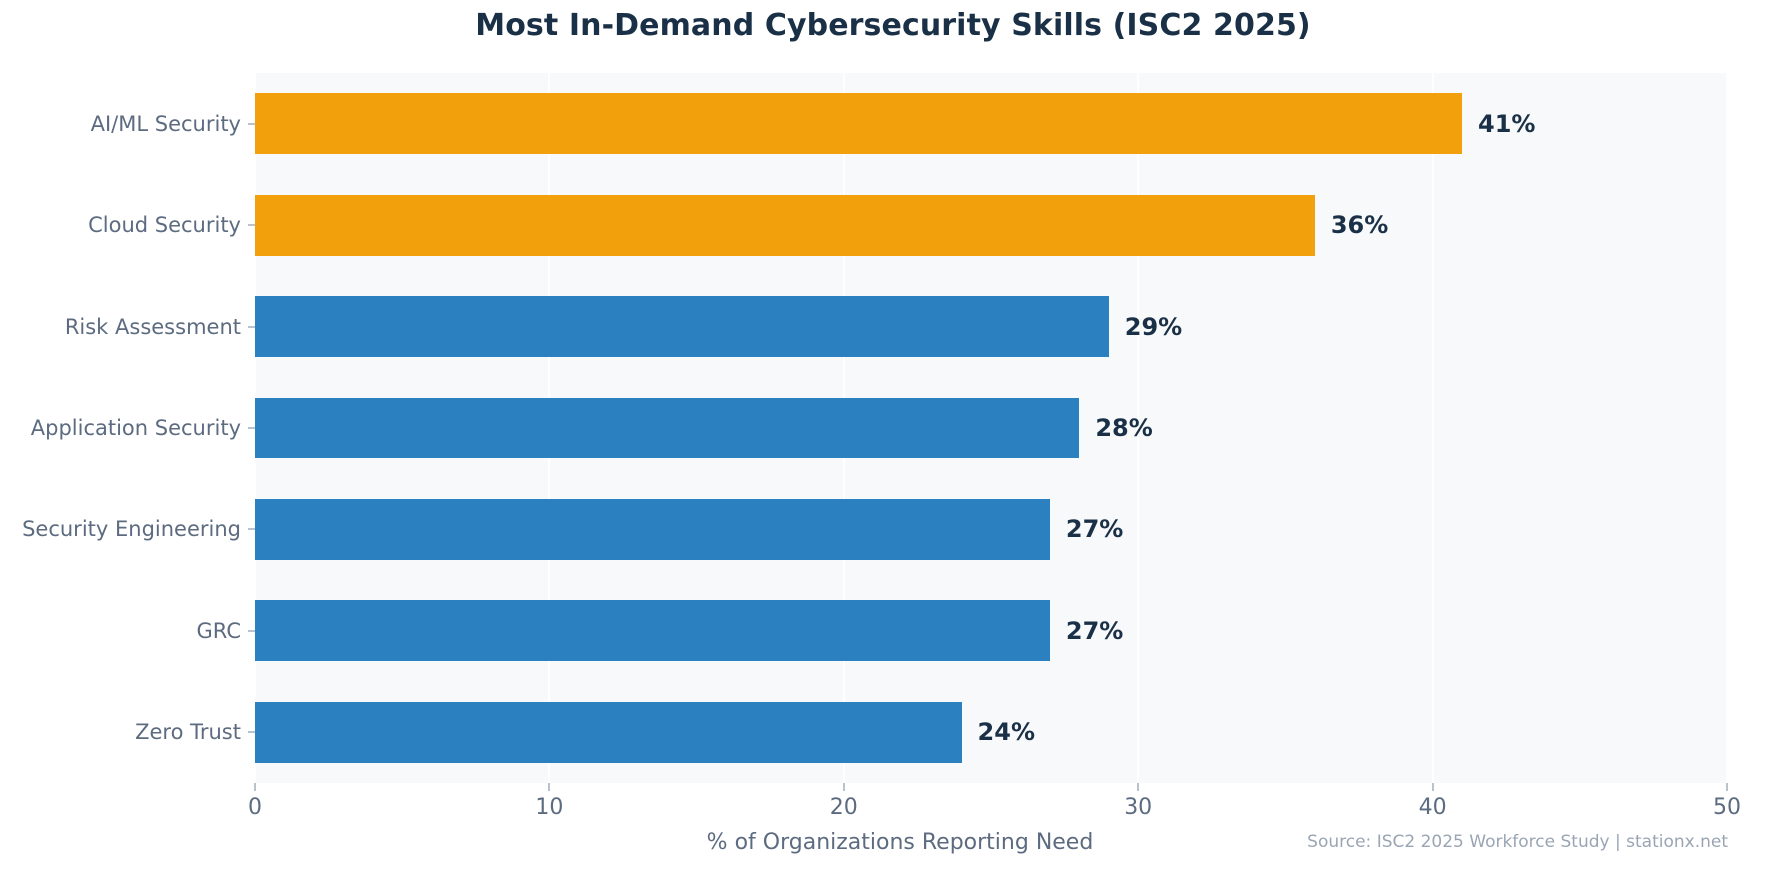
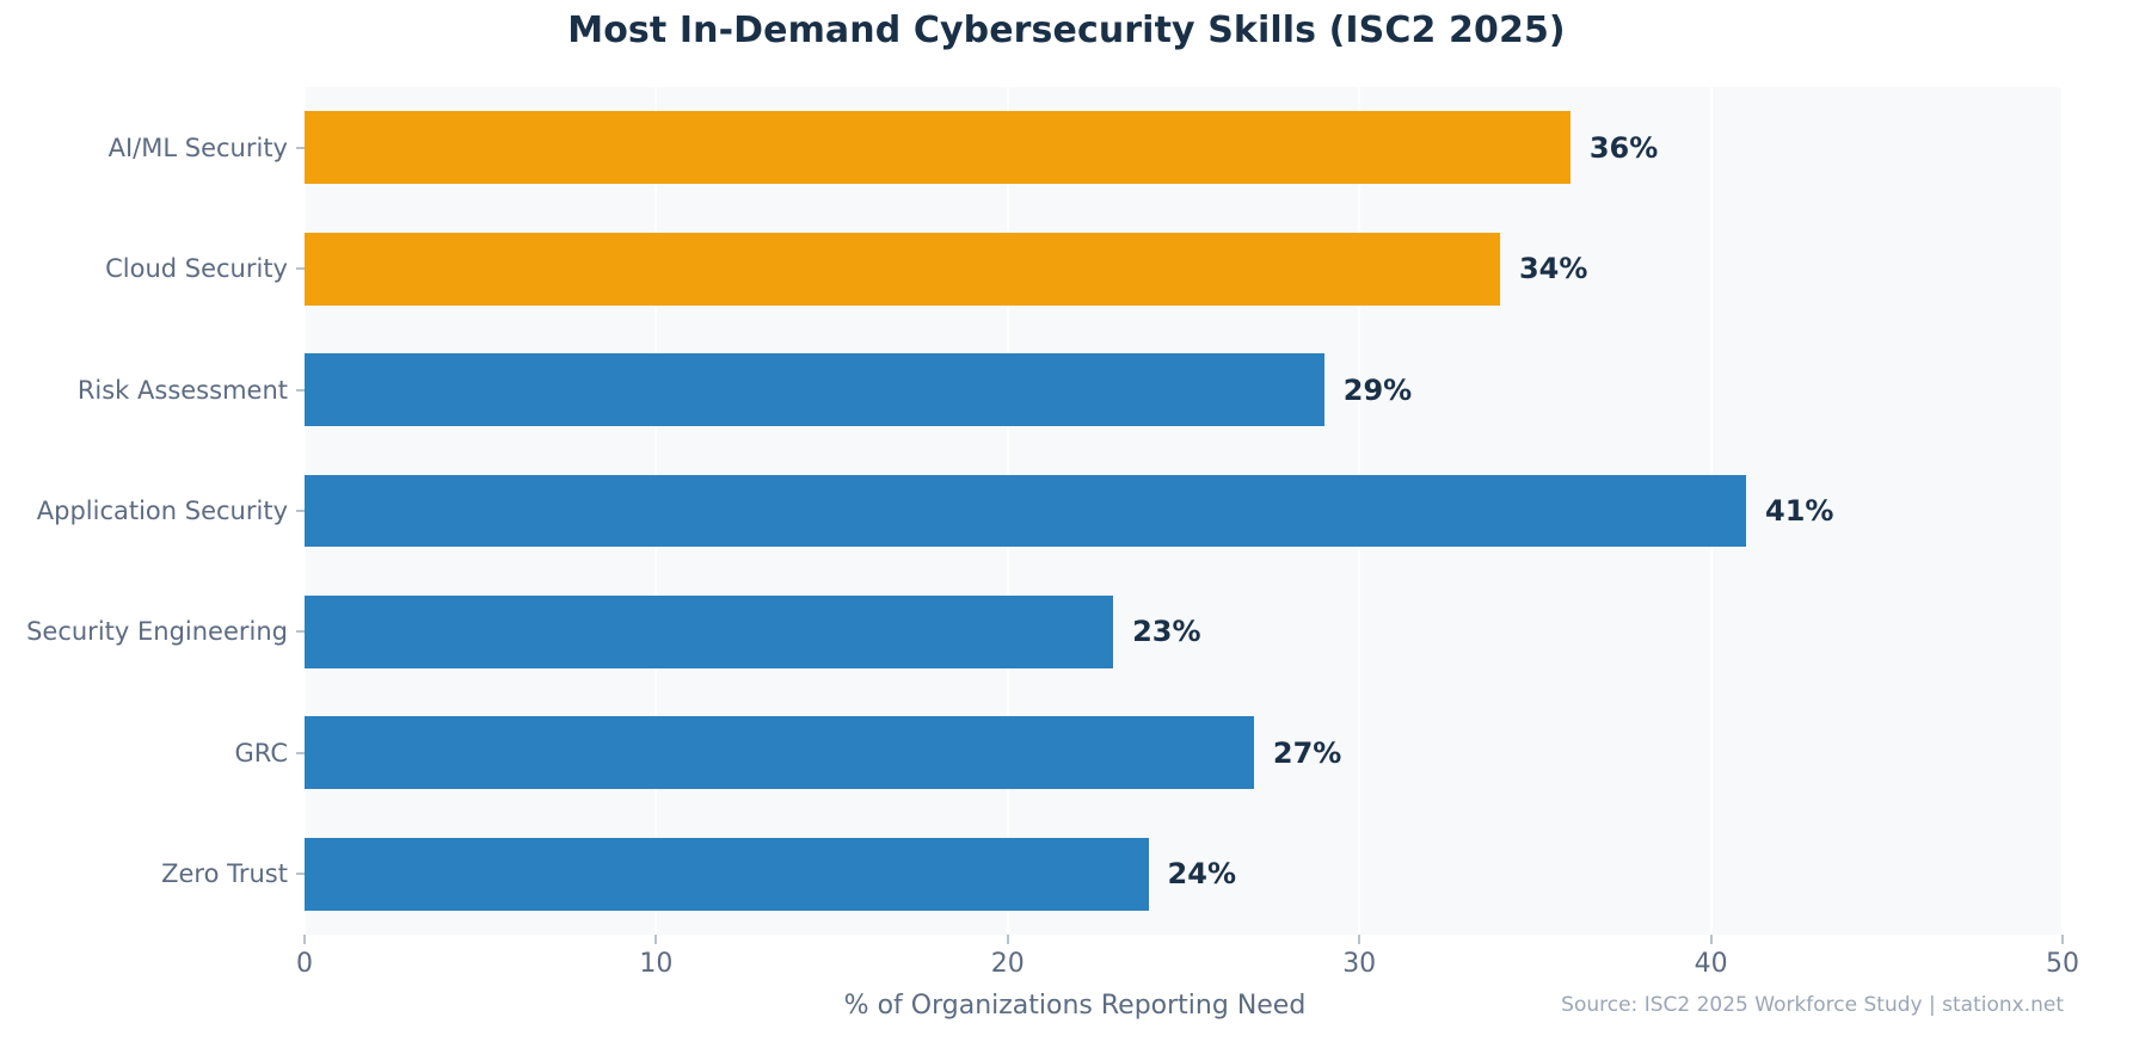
AI/ML Security: 41% -> 36%
Cloud Security: 36% -> 34%
Application Security: 28% -> 41%
Security Engineering: 27% -> 23%
